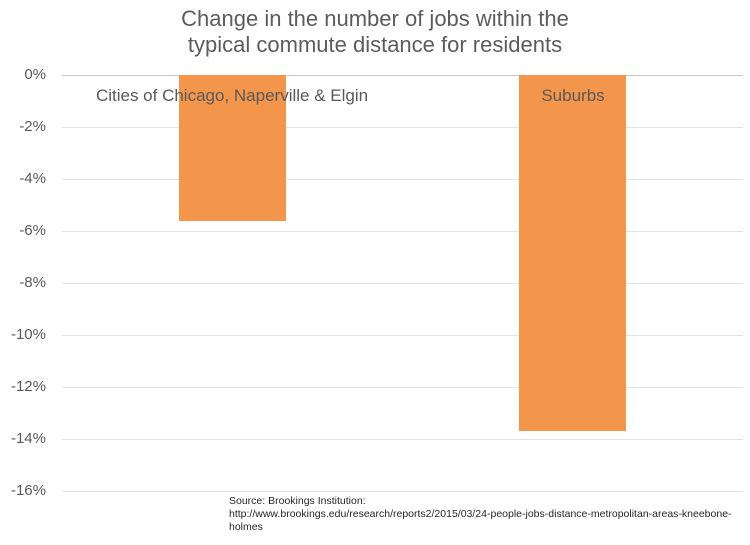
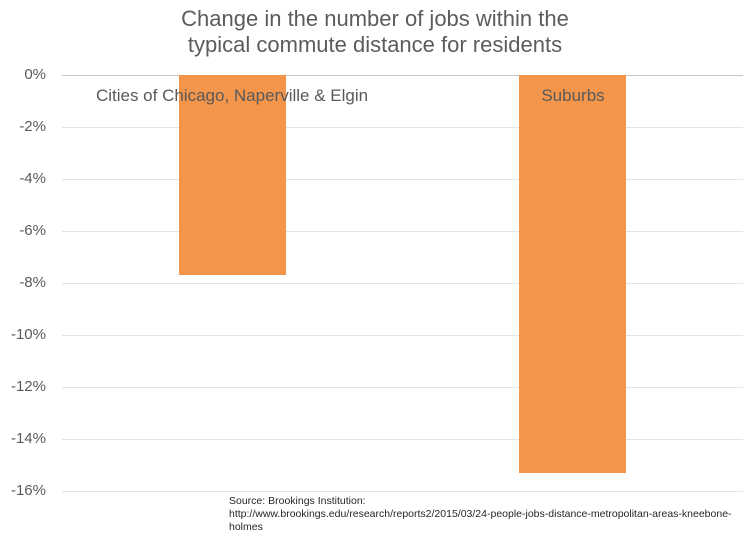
Cities of Chicago, Naperville & Elgin: -5.6% -> -7.7%
Suburbs: -13.7% -> -15.3%
